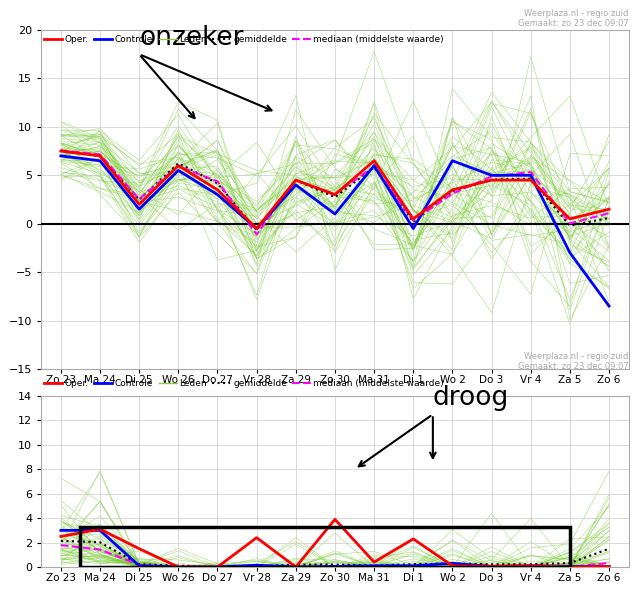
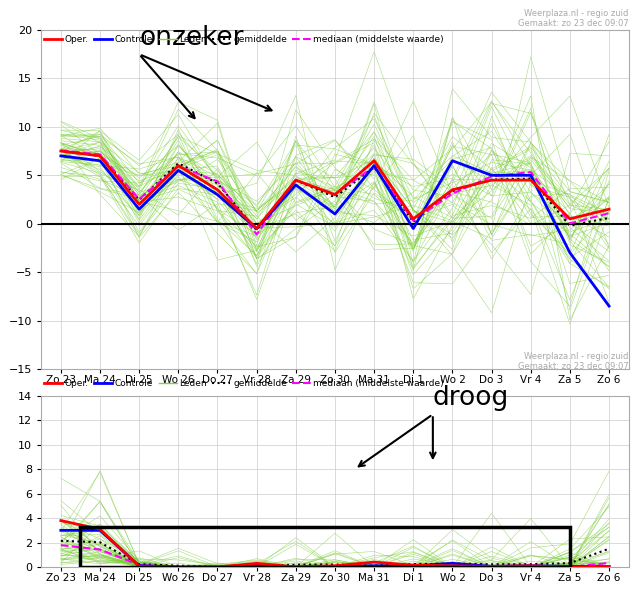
Oper./Zo 23: 2.5 -> 3.8
Oper./Di 25: 1.5 -> 0.1
Oper./Vr 28: 2.4 -> 0.3
Oper./Zo 30: 3.9 -> 0.1
Oper./Di 1: 2.3 -> 0.1
